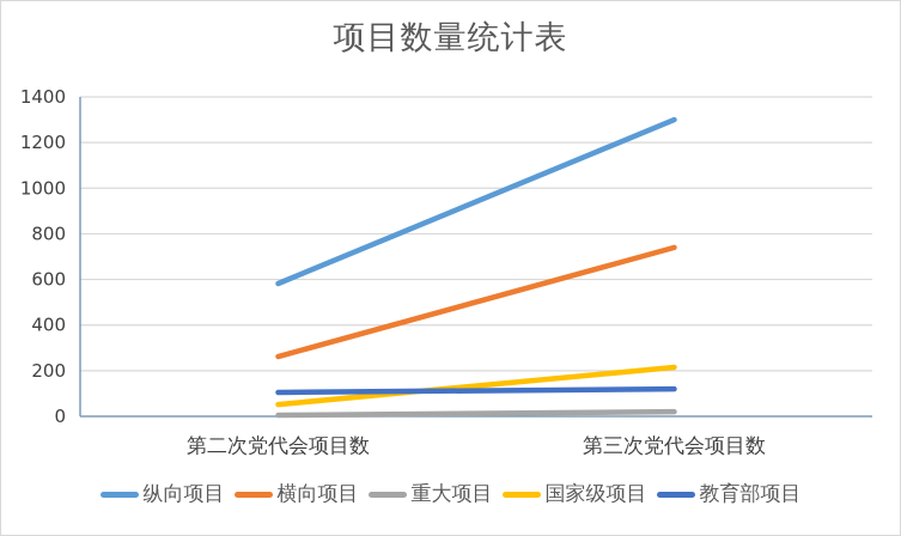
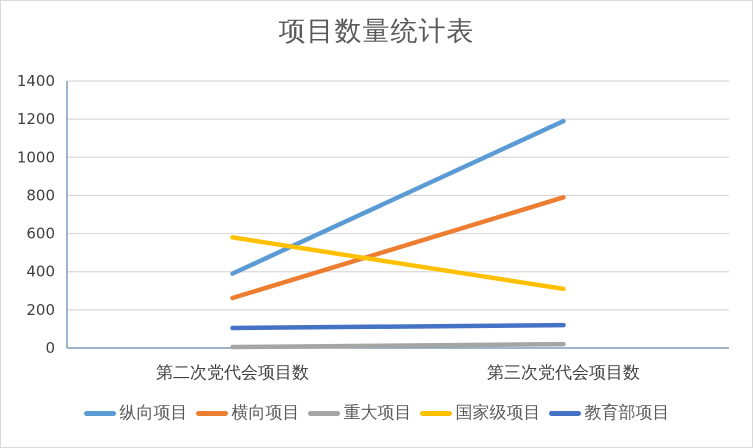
纵向项目/第二次党代会项目数: 580 -> 390
国家级项目/第二次党代会项目数: 50 -> 580
纵向项目/第三次党代会项目数: 1300 -> 1190
横向项目/第三次党代会项目数: 740 -> 790
国家级项目/第三次党代会项目数: 220 -> 310
